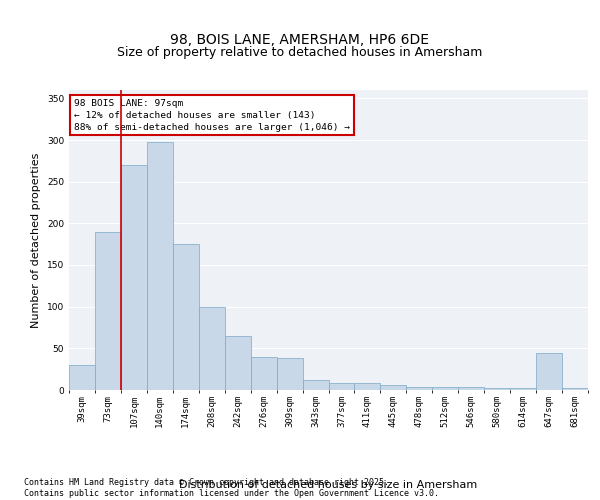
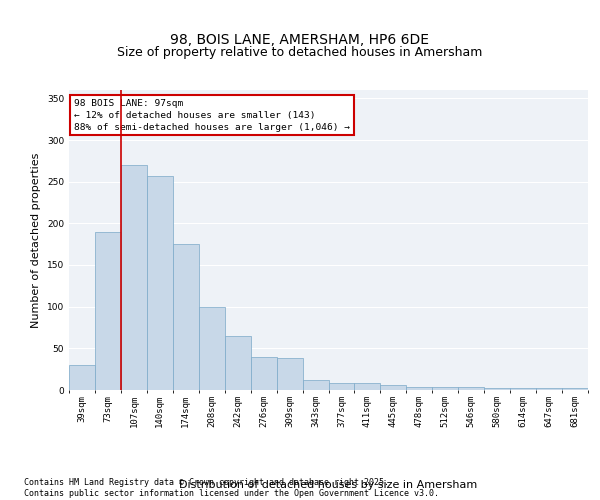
140sqm: 298 -> 257
647sqm: 44 -> 2
